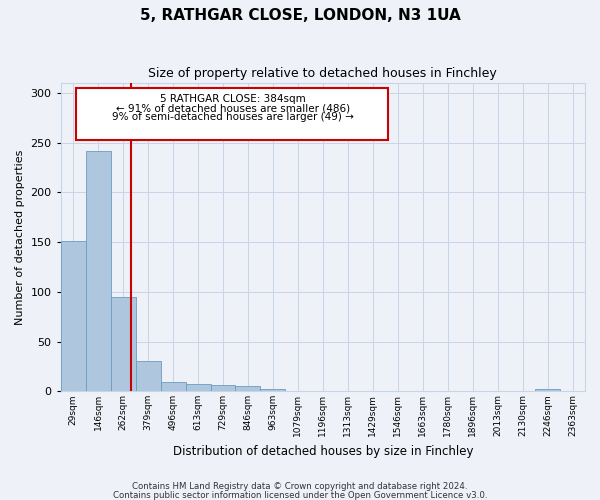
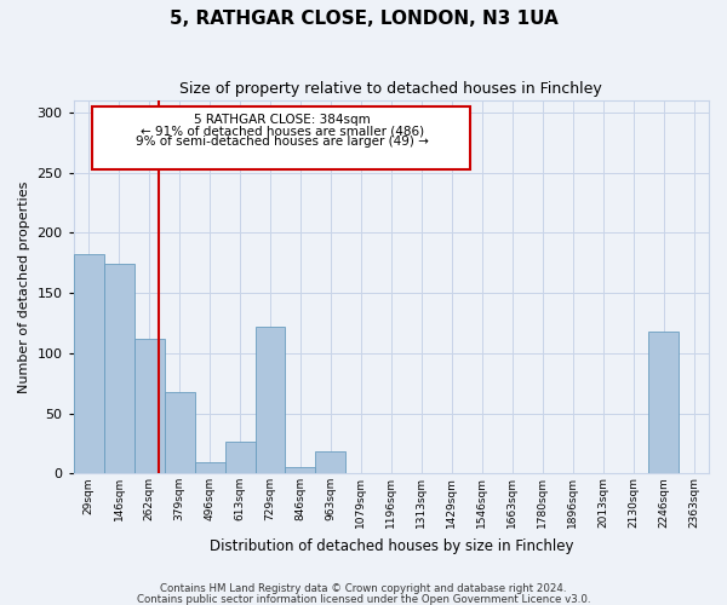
29sqm: 151 -> 182
146sqm: 242 -> 174
262sqm: 95 -> 112
379sqm: 30 -> 68
613sqm: 7 -> 26
729sqm: 6 -> 122
963sqm: 2 -> 18
2246sqm: 2 -> 118
